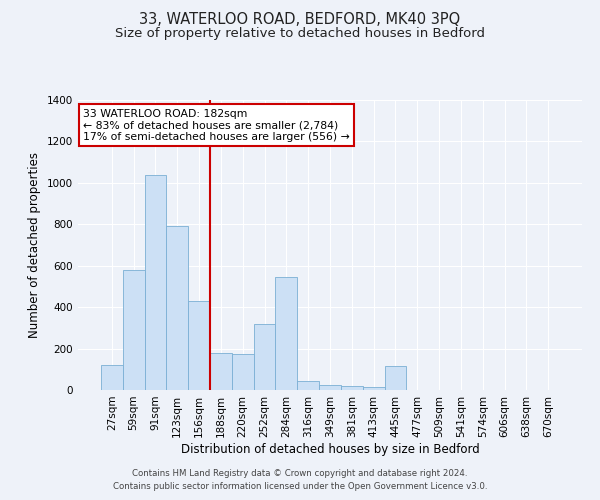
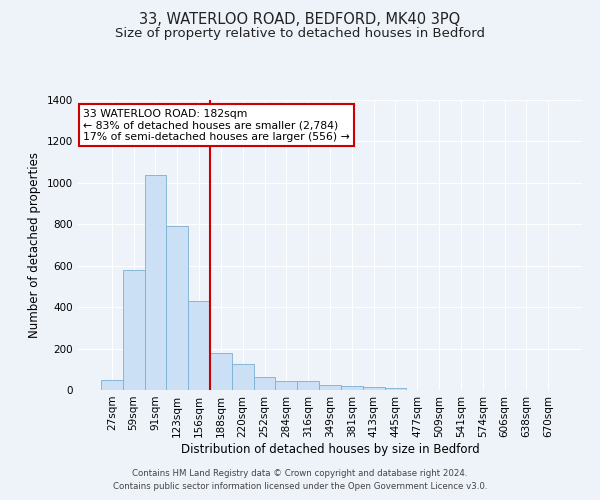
27sqm: 120 -> 50
220sqm: 175 -> 125
252sqm: 320 -> 65
284sqm: 545 -> 45
445sqm: 115 -> 8
